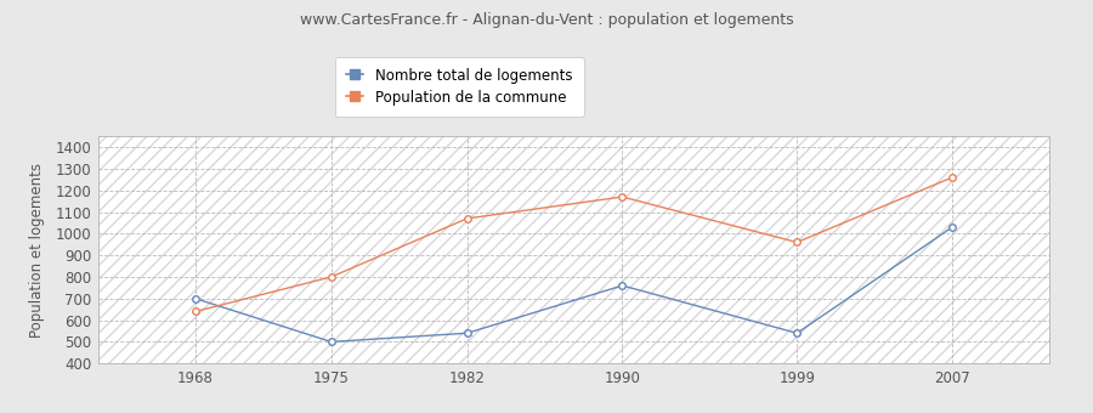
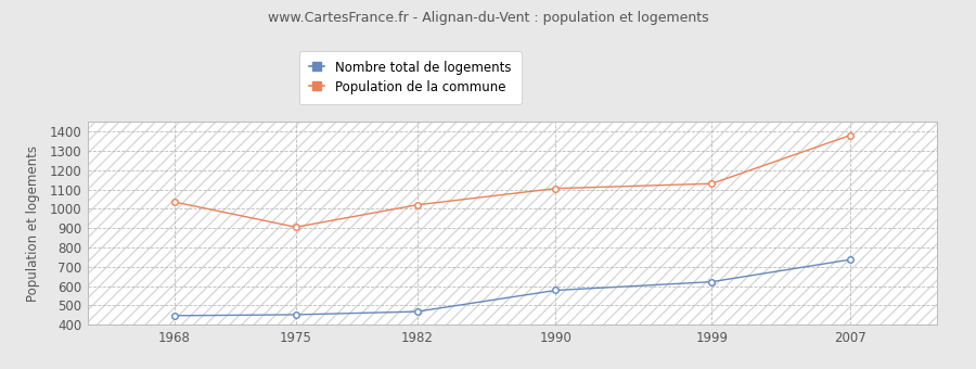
Nombre total de logements/1968: 700 -> 450
Population de la commune/1968: 640 -> 1040
Nombre total de logements/1975: 500 -> 450
Population de la commune/1975: 800 -> 900
Nombre total de logements/1982: 540 -> 470
Population de la commune/1982: 1070 -> 1020
Nombre total de logements/1990: 760 -> 580
Population de la commune/1990: 1170 -> 1100
Nombre total de logements/1999: 540 -> 620
Population de la commune/1999: 960 -> 1130
Nombre total de logements/2007: 1030 -> 740
Population de la commune/2007: 1260 -> 1380
